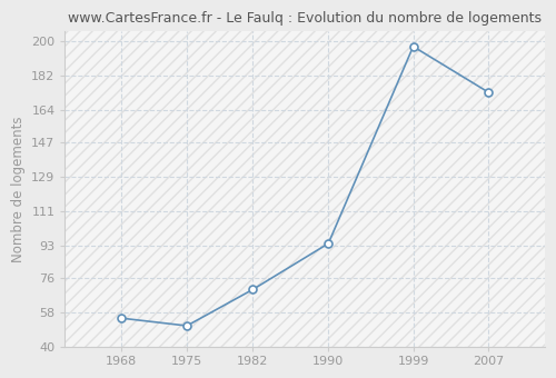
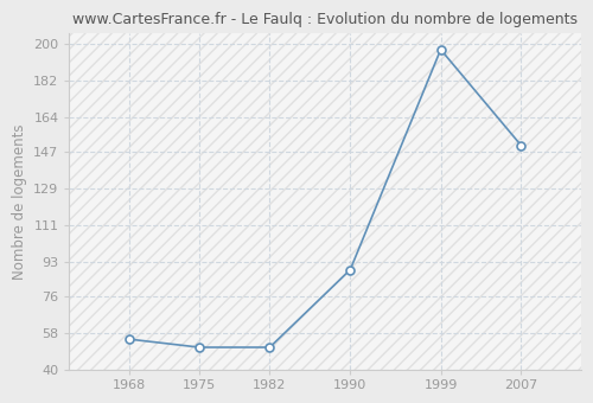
1982: 70 -> 51
1990: 94 -> 89
2007: 173 -> 150
